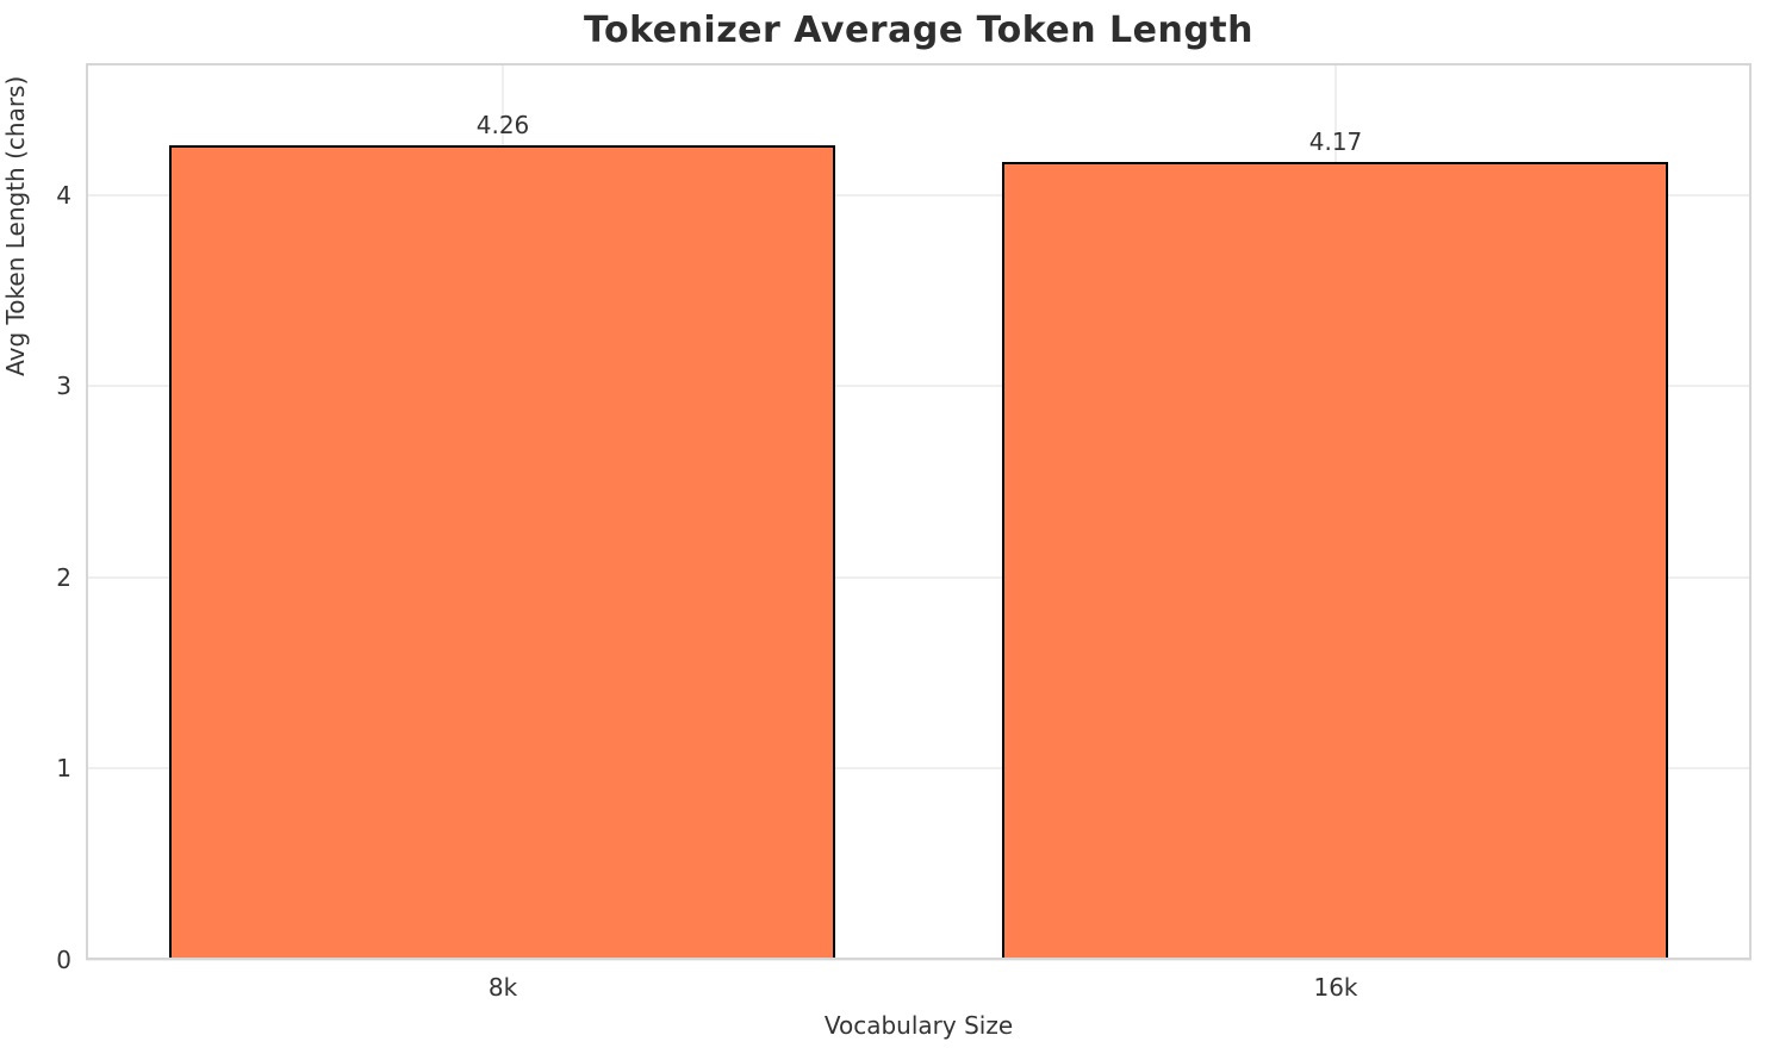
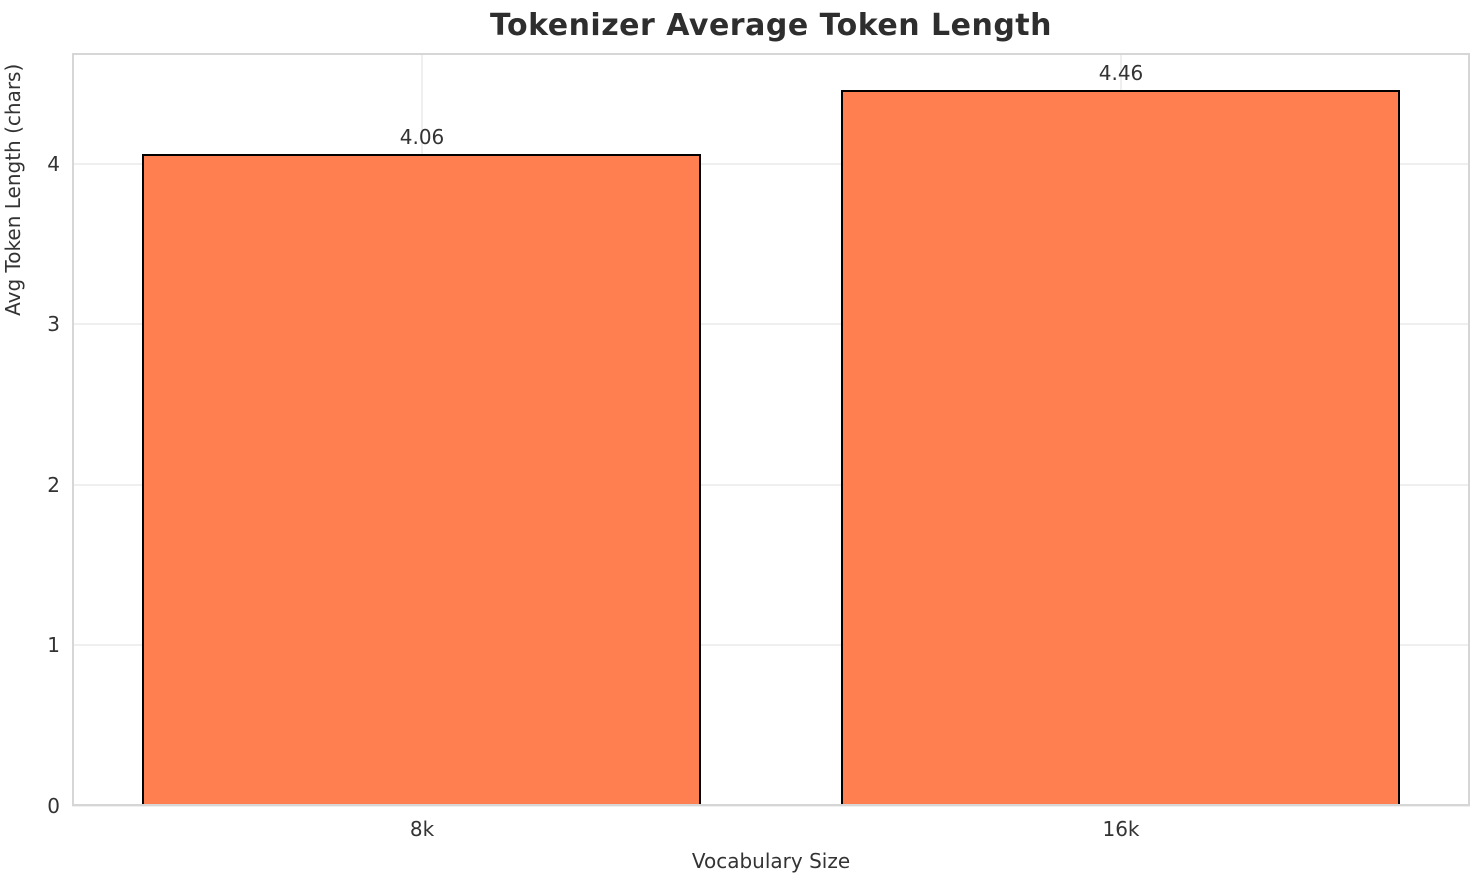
8k: 4.26 -> 4.06
16k: 4.17 -> 4.46
